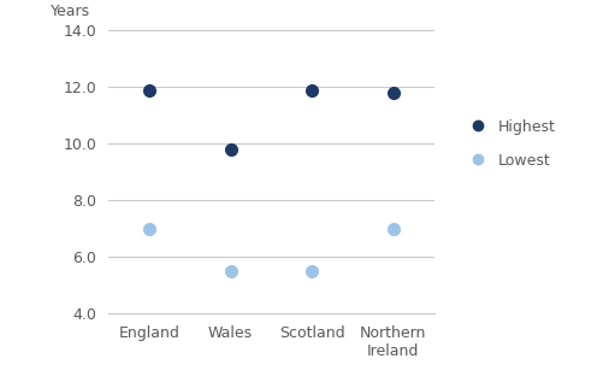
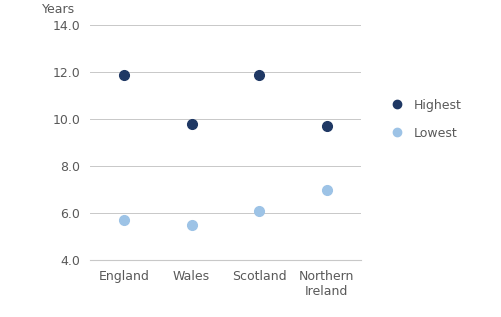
Lowest/England: 7.0 -> 5.7
Lowest/Scotland: 5.5 -> 6.1
Highest/Northern Ireland: 11.8 -> 9.7
